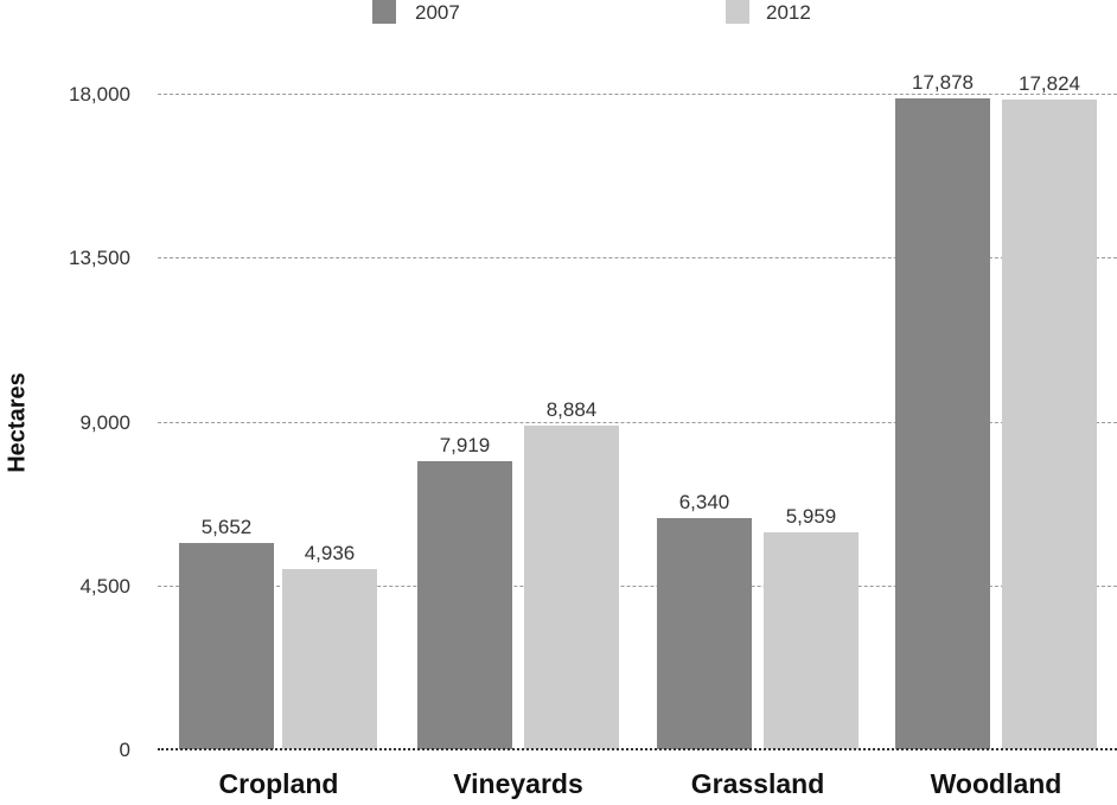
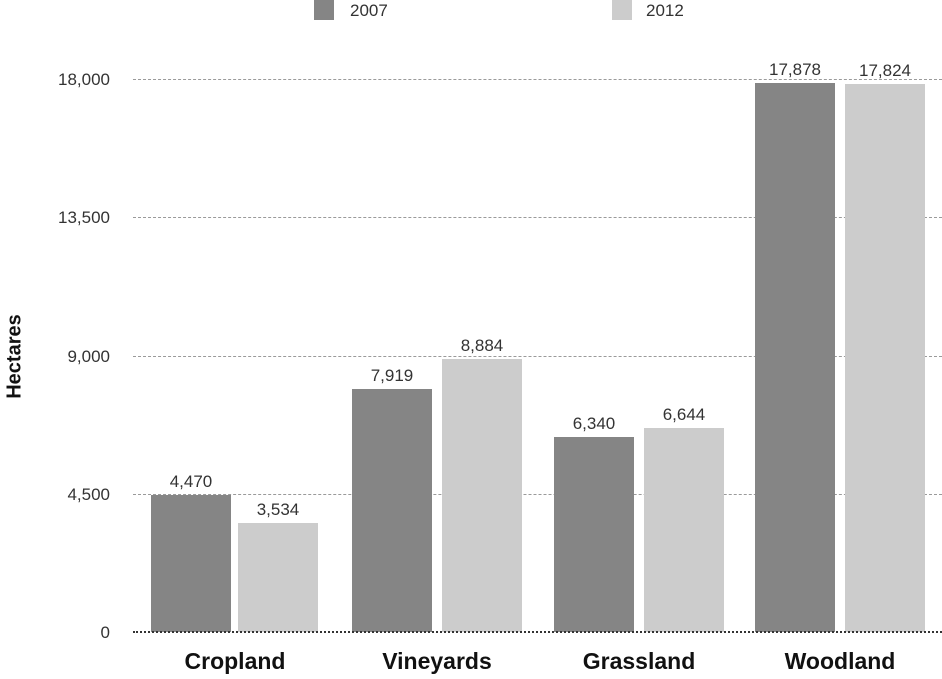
2007/Cropland: 5,652 -> 4,470
2012/Cropland: 4,936 -> 3,534
2012/Grassland: 5,959 -> 6,644
